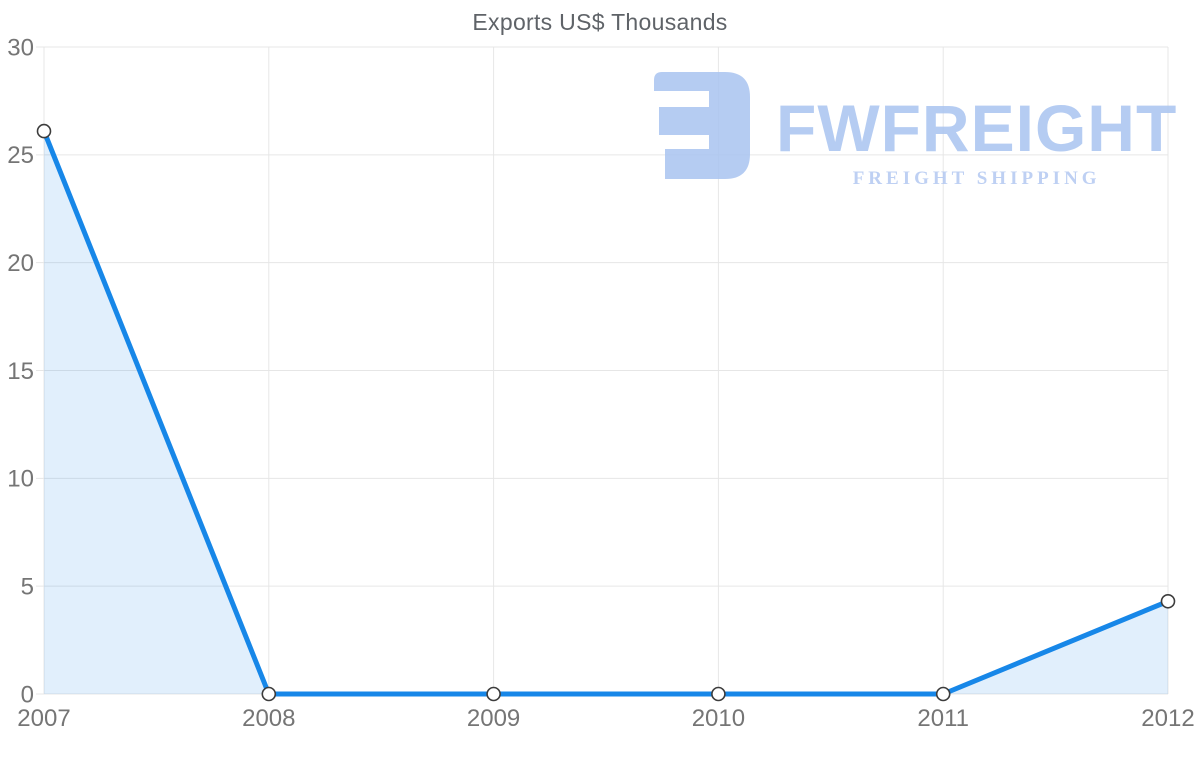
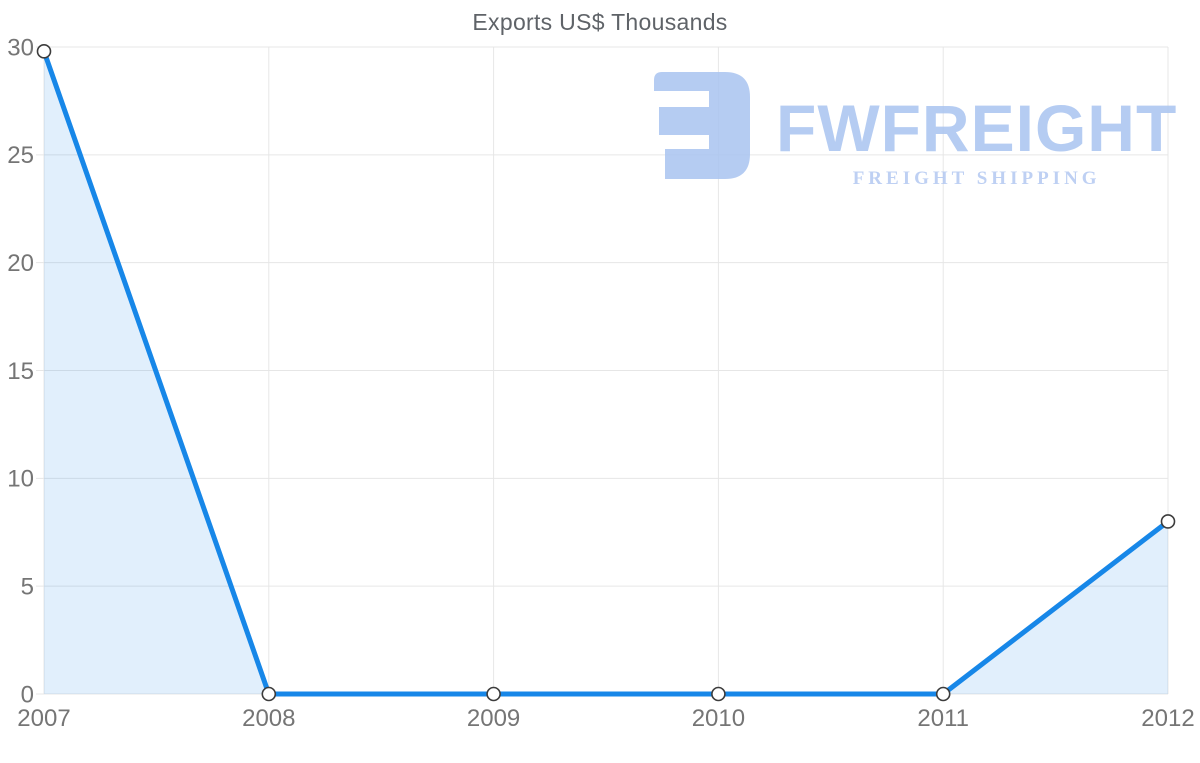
2007: 26.1 -> 29.8
2012: 4.3 -> 8.0
